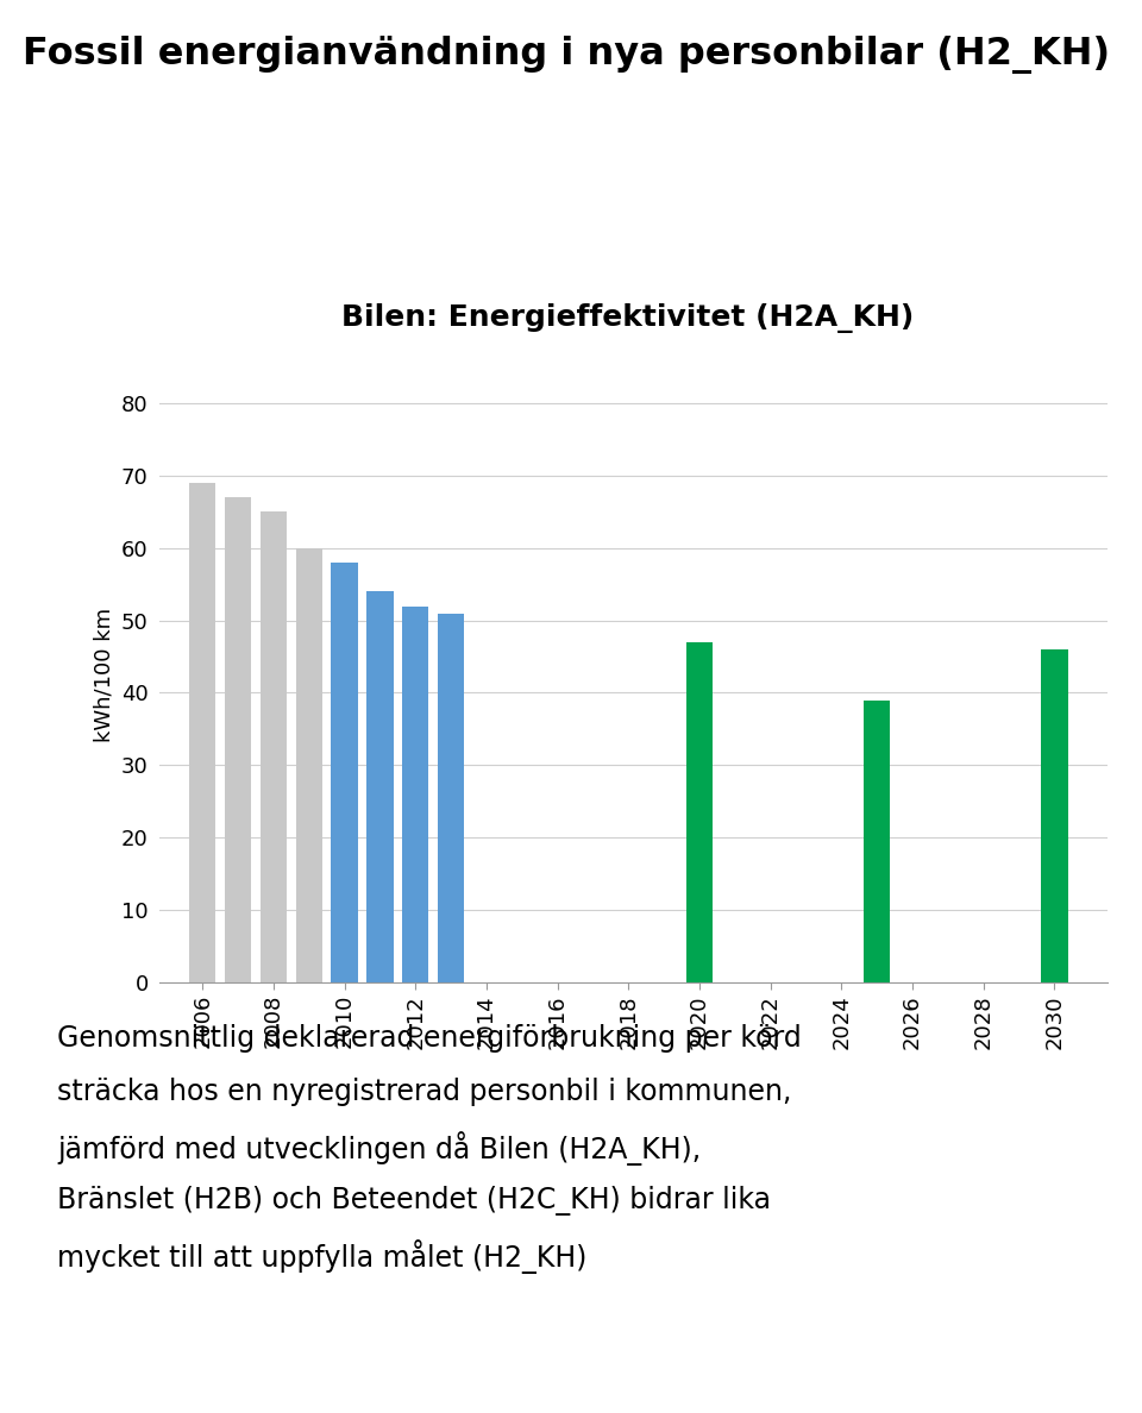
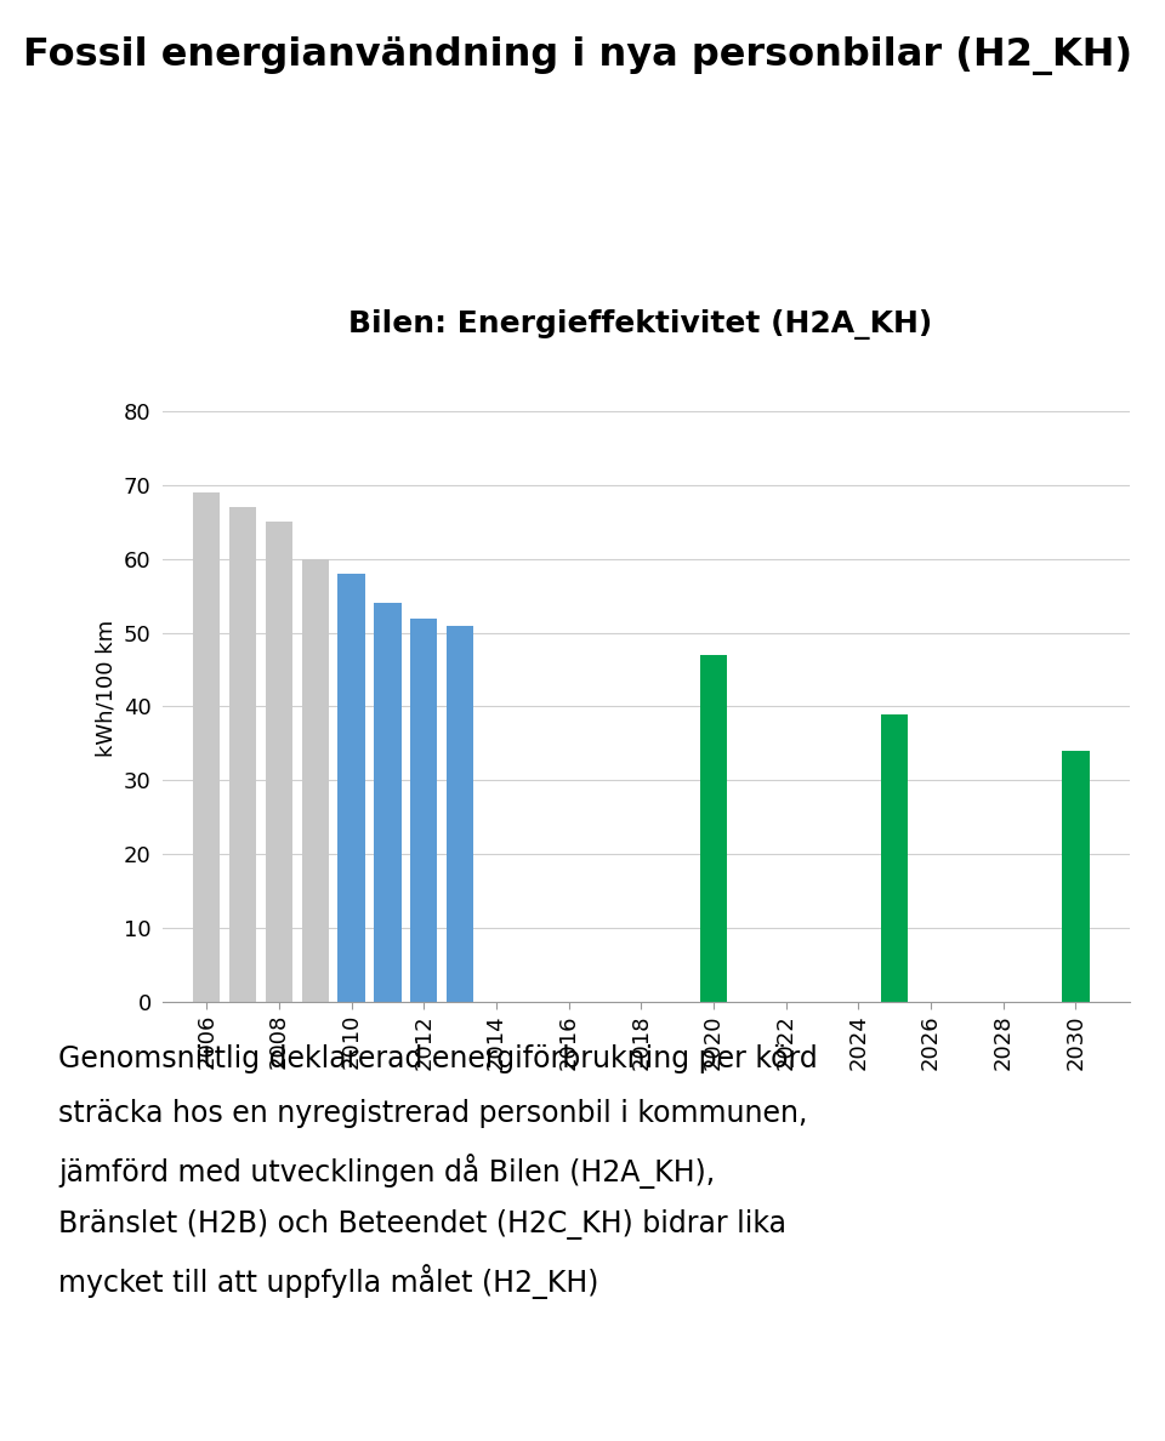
2030: 46 -> 34
